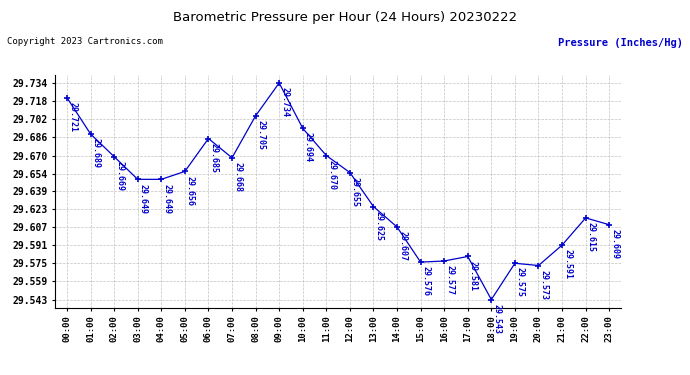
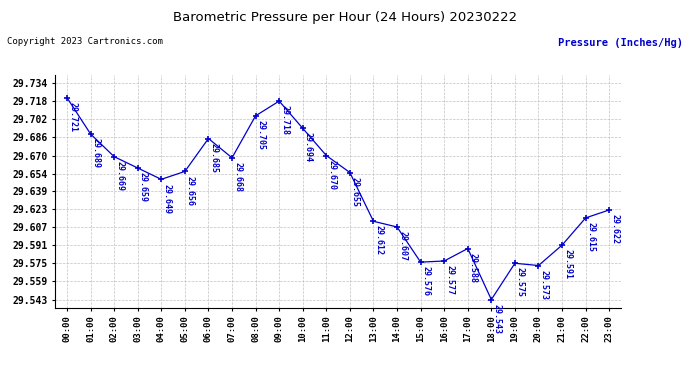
03:00: 29.649 -> 29.659
09:00: 29.734 -> 29.718
13:00: 29.625 -> 29.612
17:00: 29.581 -> 29.588
23:00: 29.609 -> 29.622
